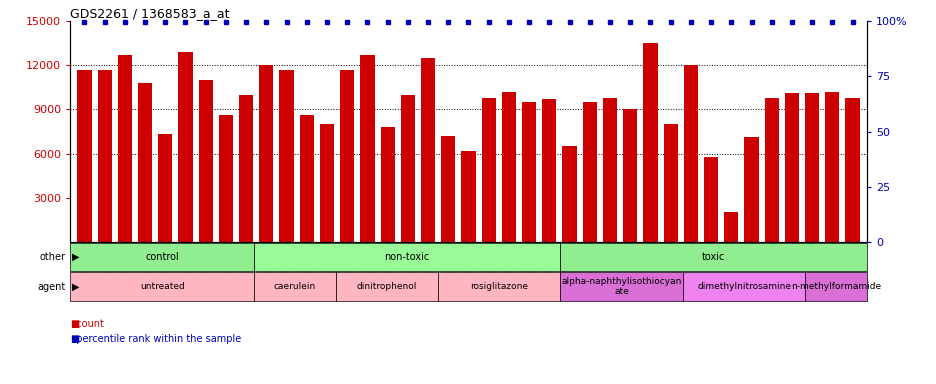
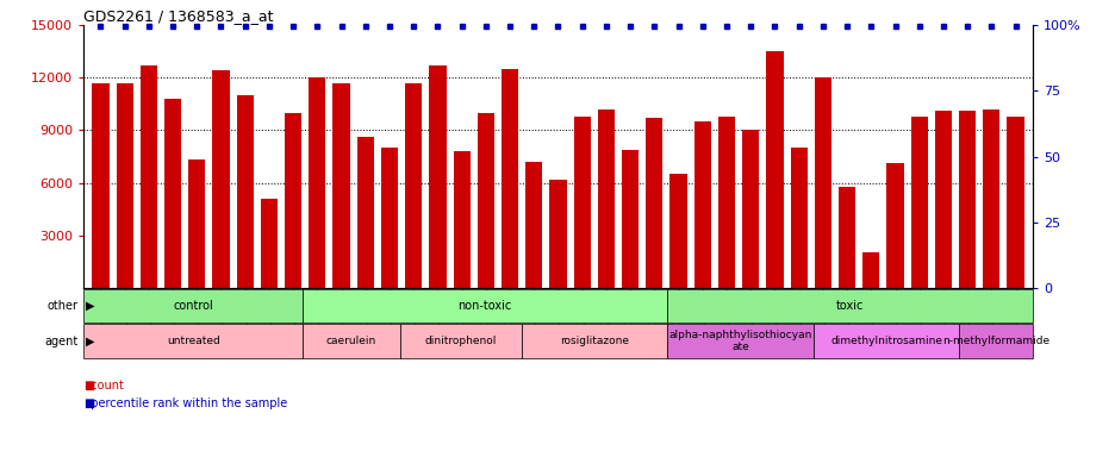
GSM127084: 12900 -> 12400
GSM127086: 8600 -> 5100
GSM127077: 9500 -> 7900
